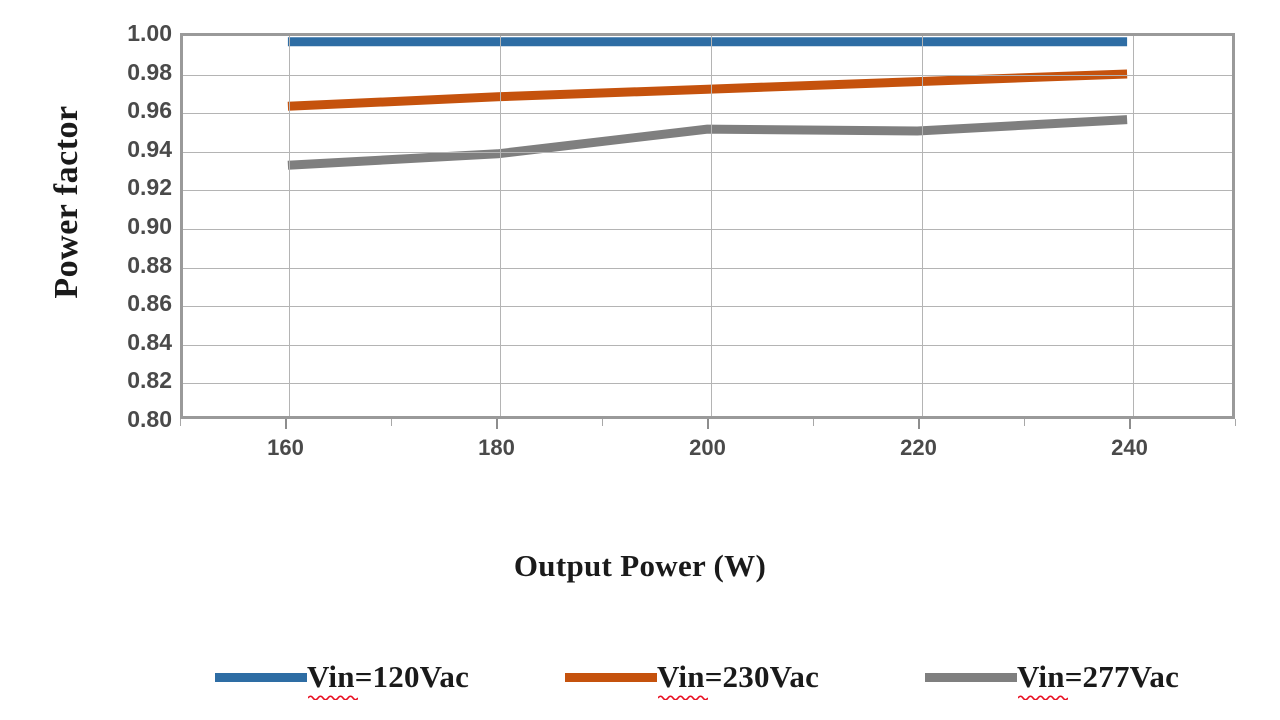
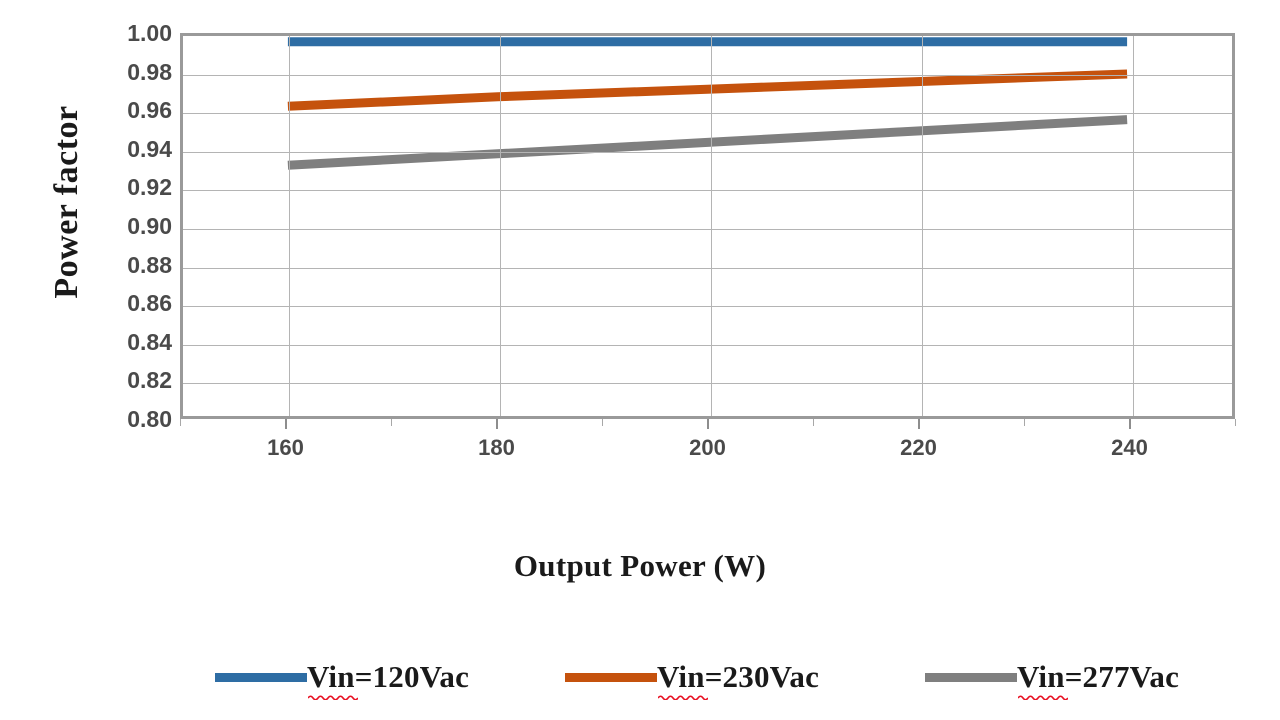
Vin=277Vac/200: 0.951 -> 0.944
